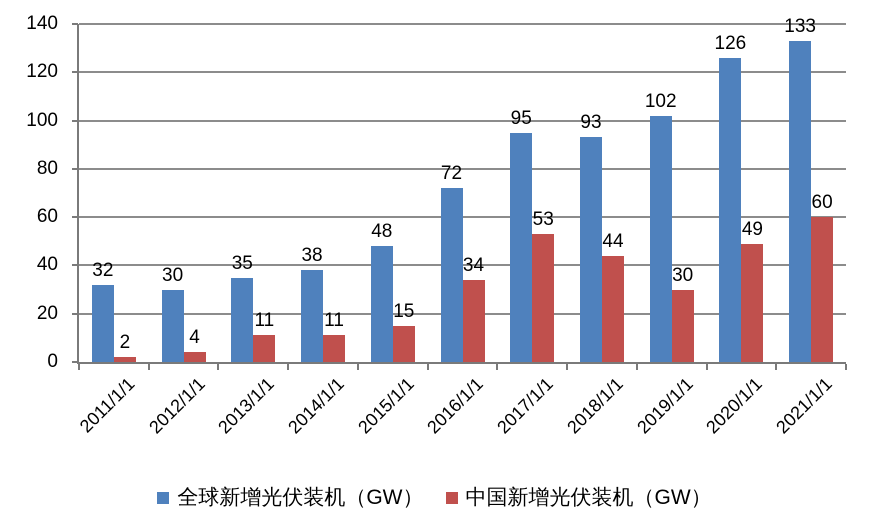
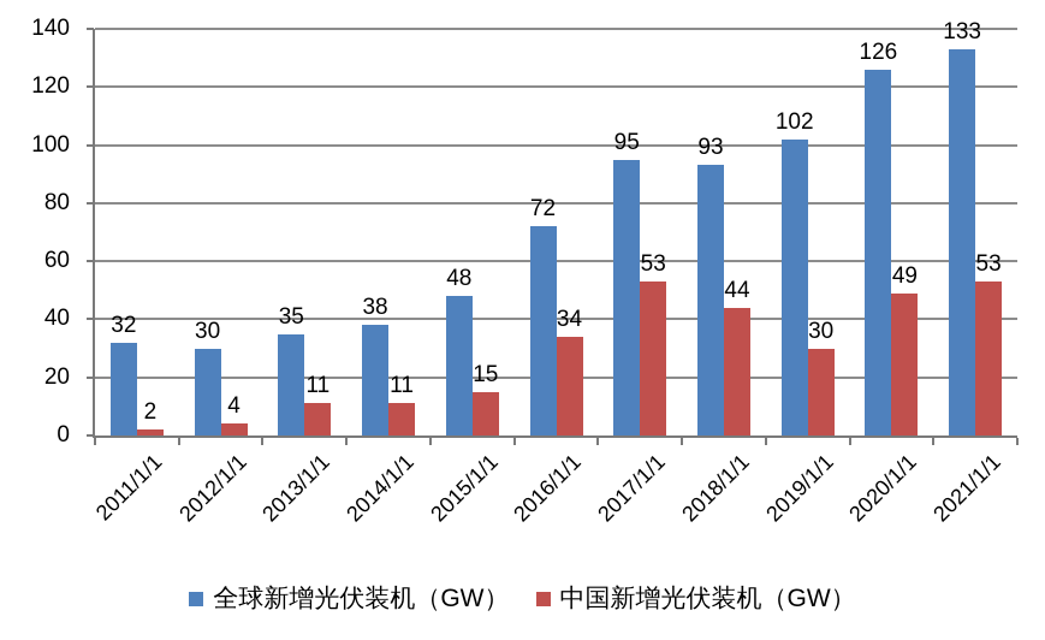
中国新增光伏装机（GW）/2021/1/1: 60 -> 53
